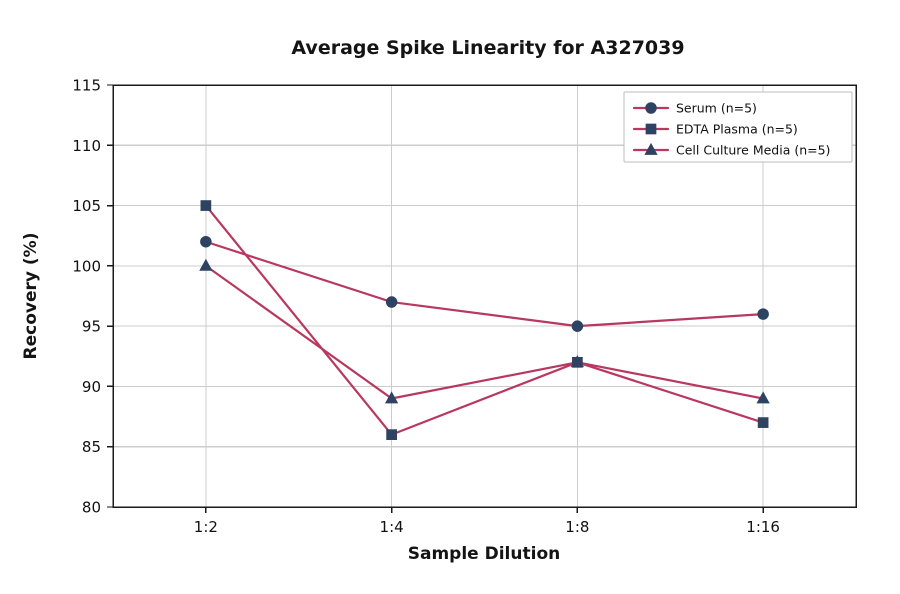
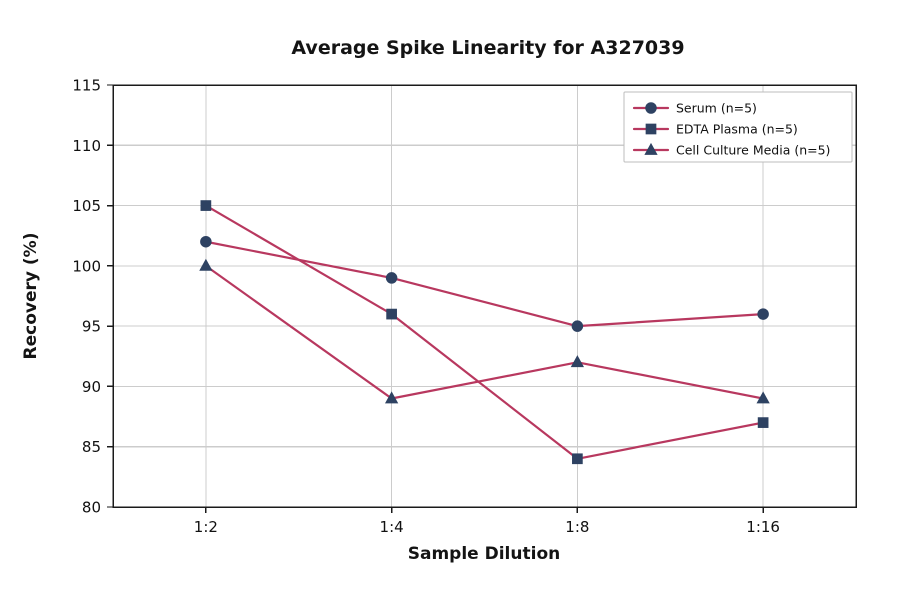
Serum (n=5)/1:4: 97 -> 99
EDTA Plasma (n=5)/1:4: 86 -> 96
EDTA Plasma (n=5)/1:8: 92 -> 84
